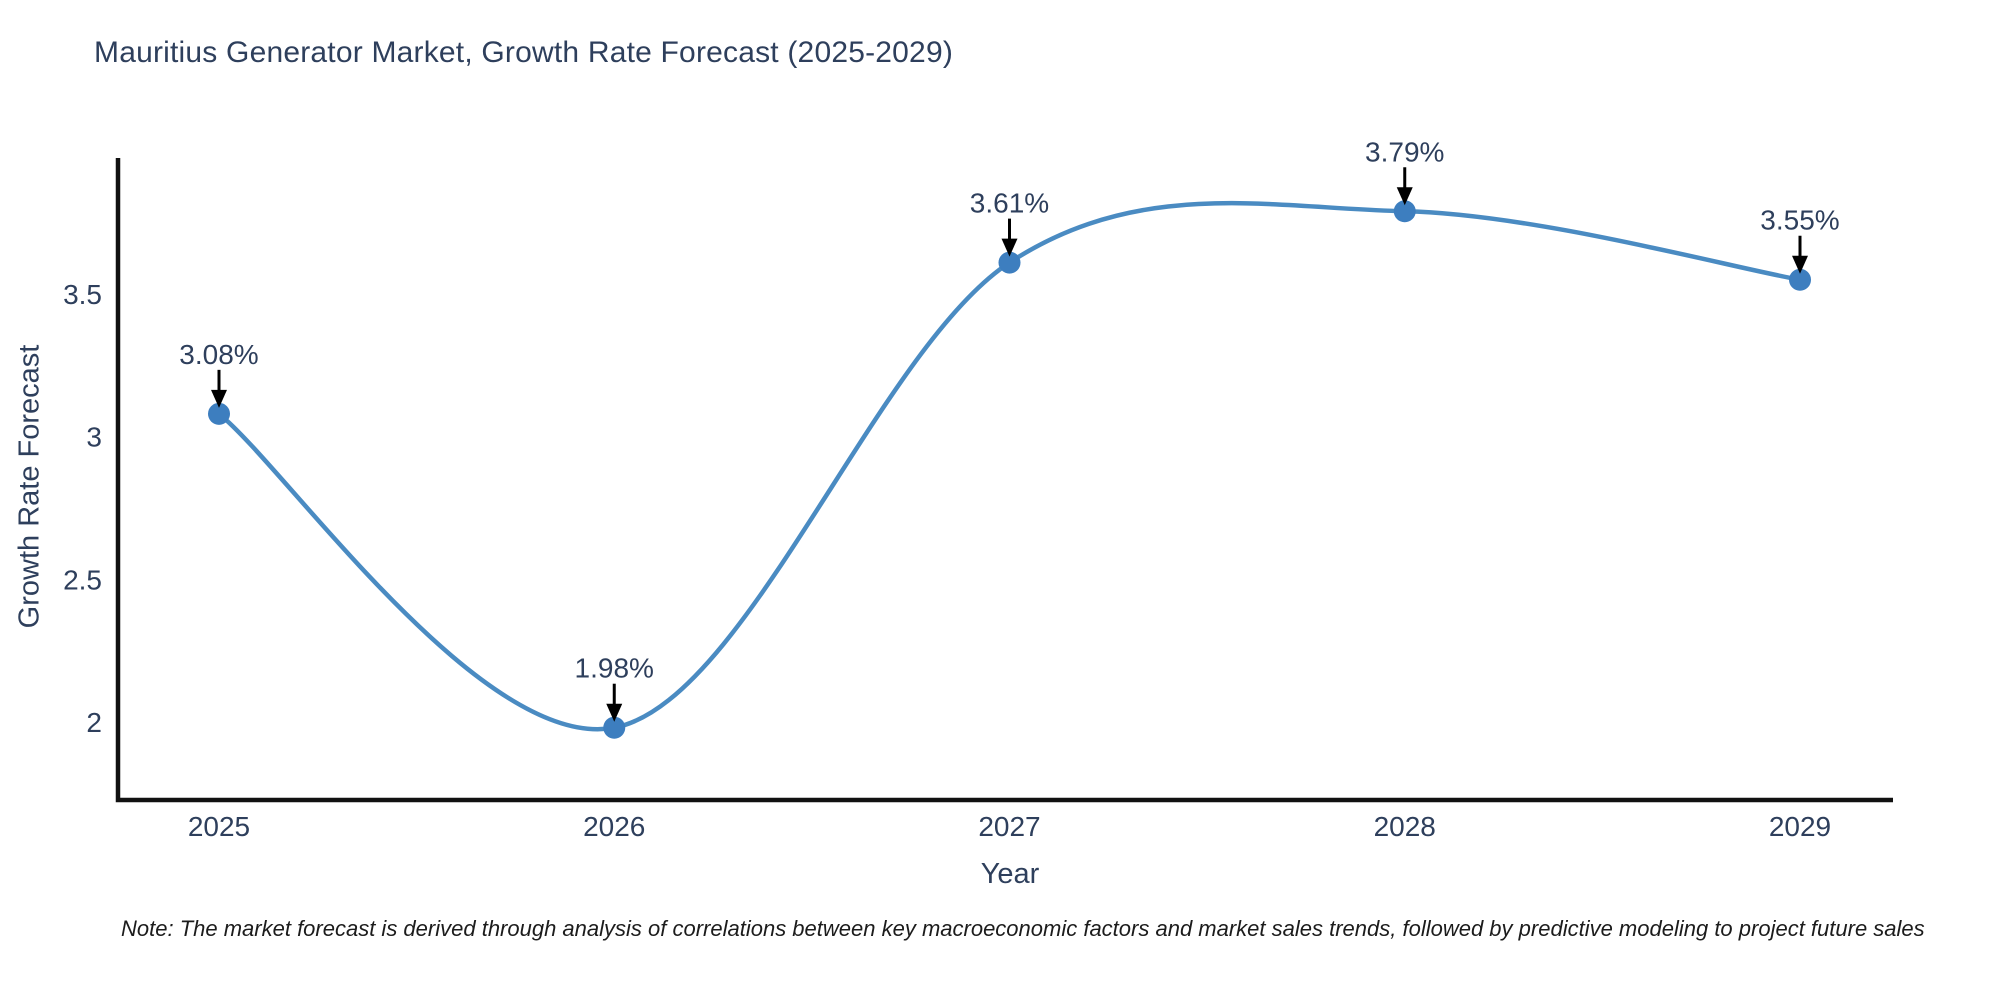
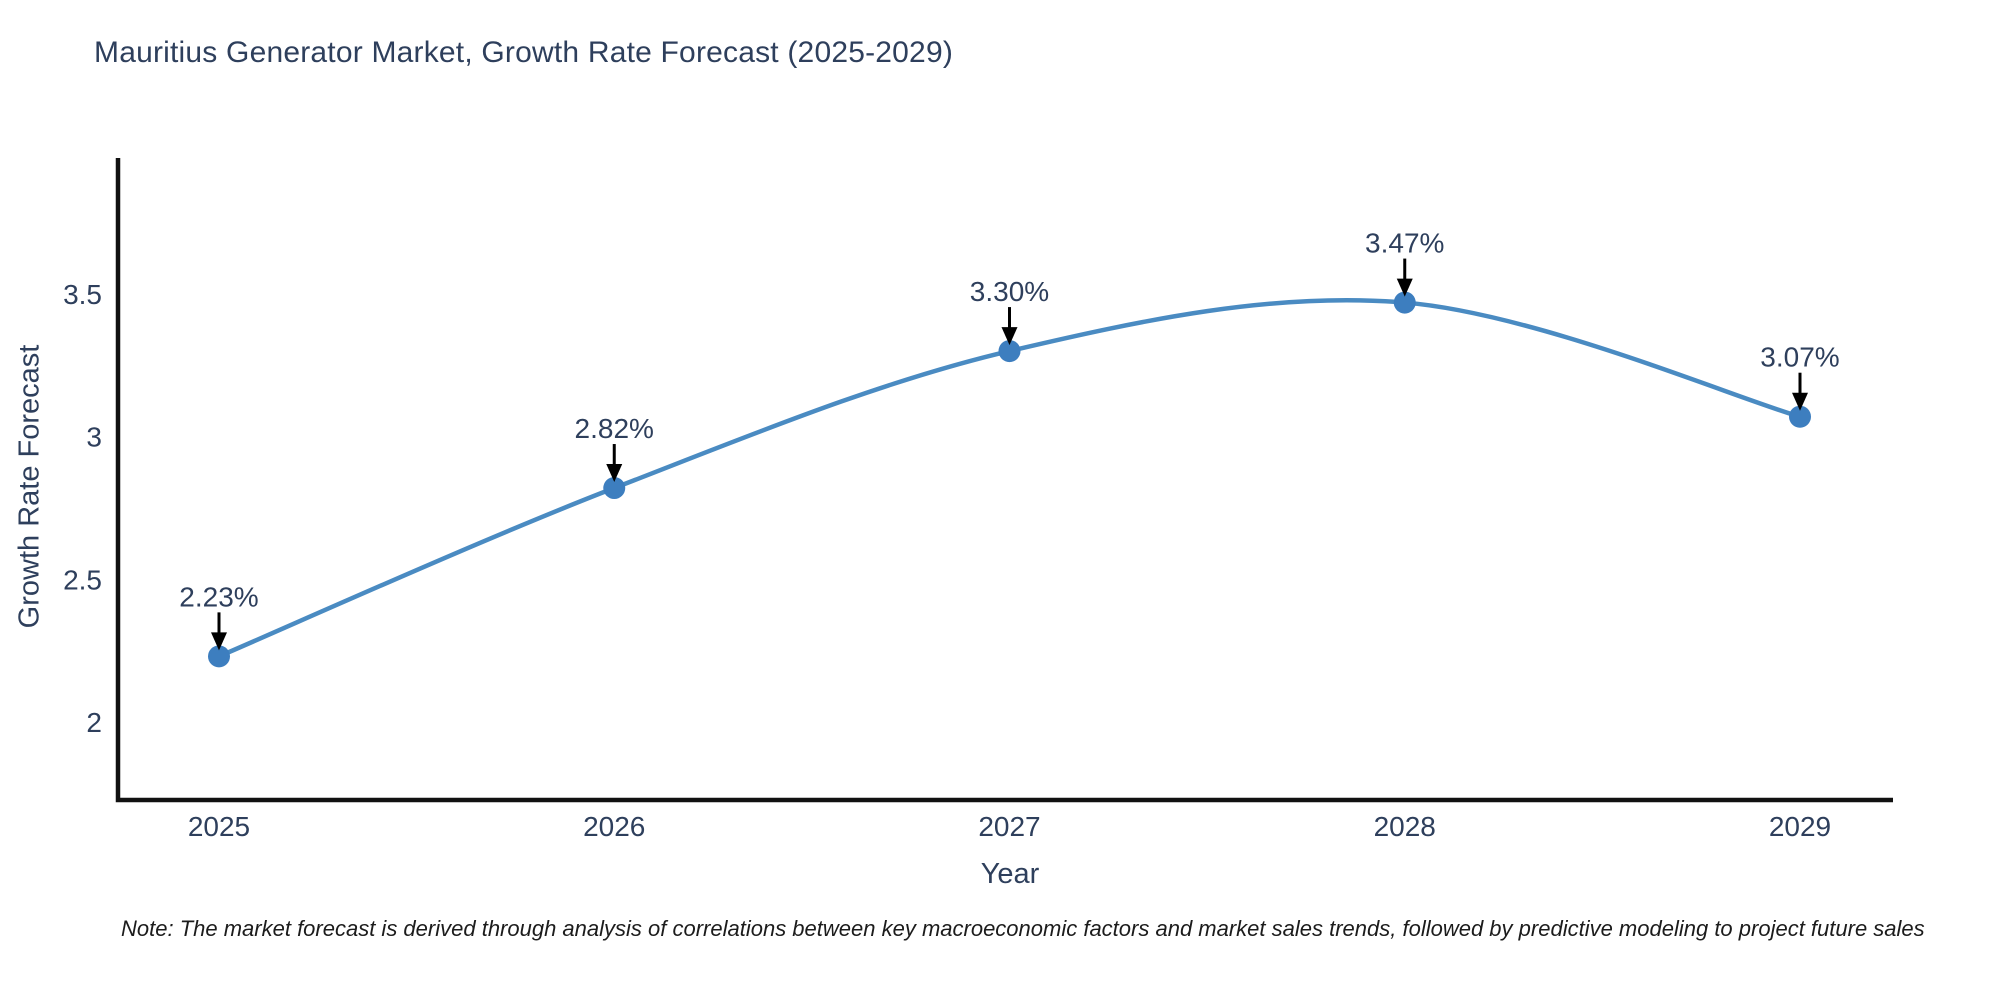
2025: 3.08% -> 2.23%
2026: 1.98% -> 2.82%
2027: 3.61% -> 3.30%
2028: 3.79% -> 3.47%
2029: 3.55% -> 3.07%
